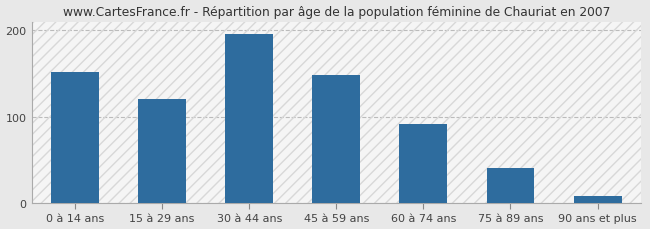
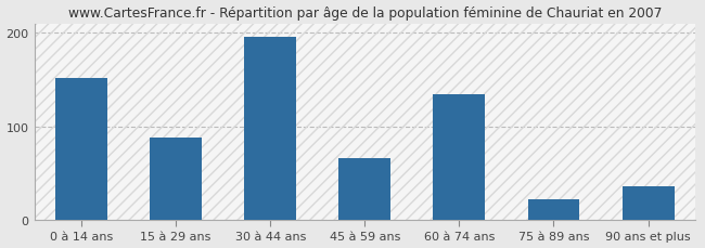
15 à 29 ans: 120 -> 88
45 à 59 ans: 148 -> 66
60 à 74 ans: 91 -> 134
75 à 89 ans: 40 -> 22
90 ans et plus: 8 -> 36
